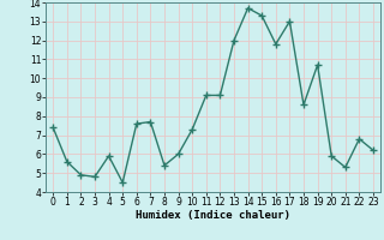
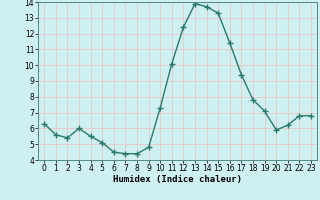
0: 7.4 -> 6.3
2: 4.9 -> 5.4
3: 4.8 -> 6.0
4: 5.9 -> 5.5
5: 4.5 -> 5.1
6: 7.6 -> 4.5
7: 7.7 -> 4.4
8: 5.4 -> 4.4
9: 6.0 -> 4.8
11: 9.1 -> 10.1
12: 9.1 -> 12.4
13: 12.0 -> 13.9
16: 11.8 -> 11.4
17: 13.0 -> 9.4
18: 8.6 -> 7.8
19: 10.7 -> 7.1
21: 5.3 -> 6.2
23: 6.2 -> 6.8
